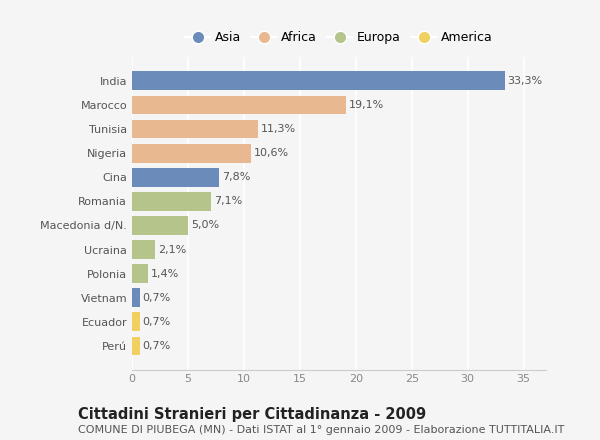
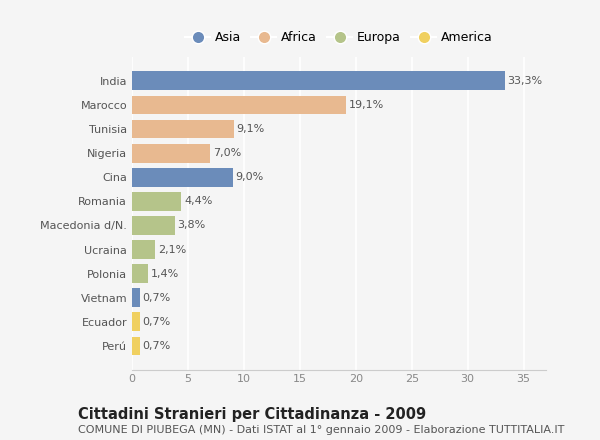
Tunisia: 11,3% -> 9,1%
Nigeria: 10,6% -> 7,0%
Cina: 7,8% -> 9,0%
Romania: 7,1% -> 4,4%
Macedonia d/N.: 5,0% -> 3,8%
